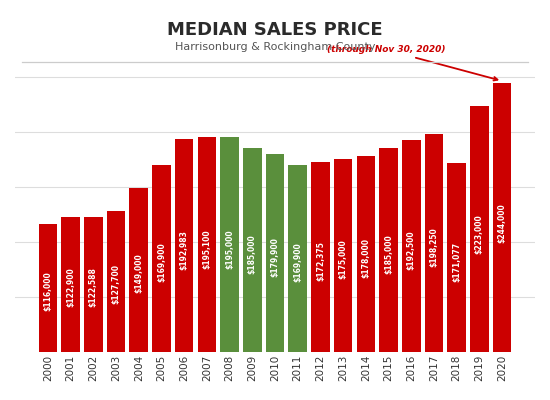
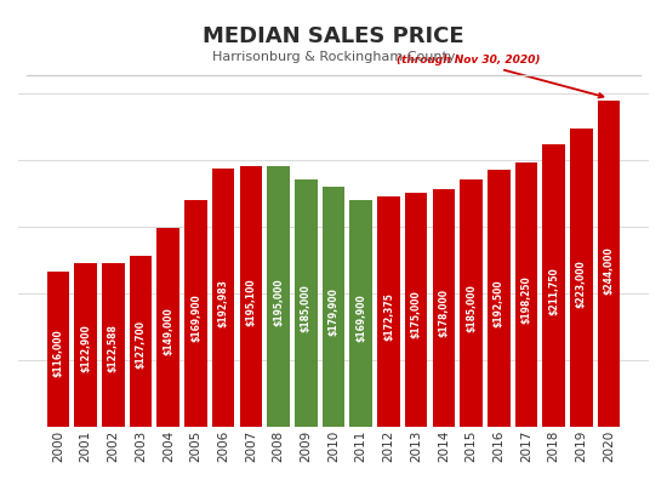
2018: $171,077 -> $211,750
